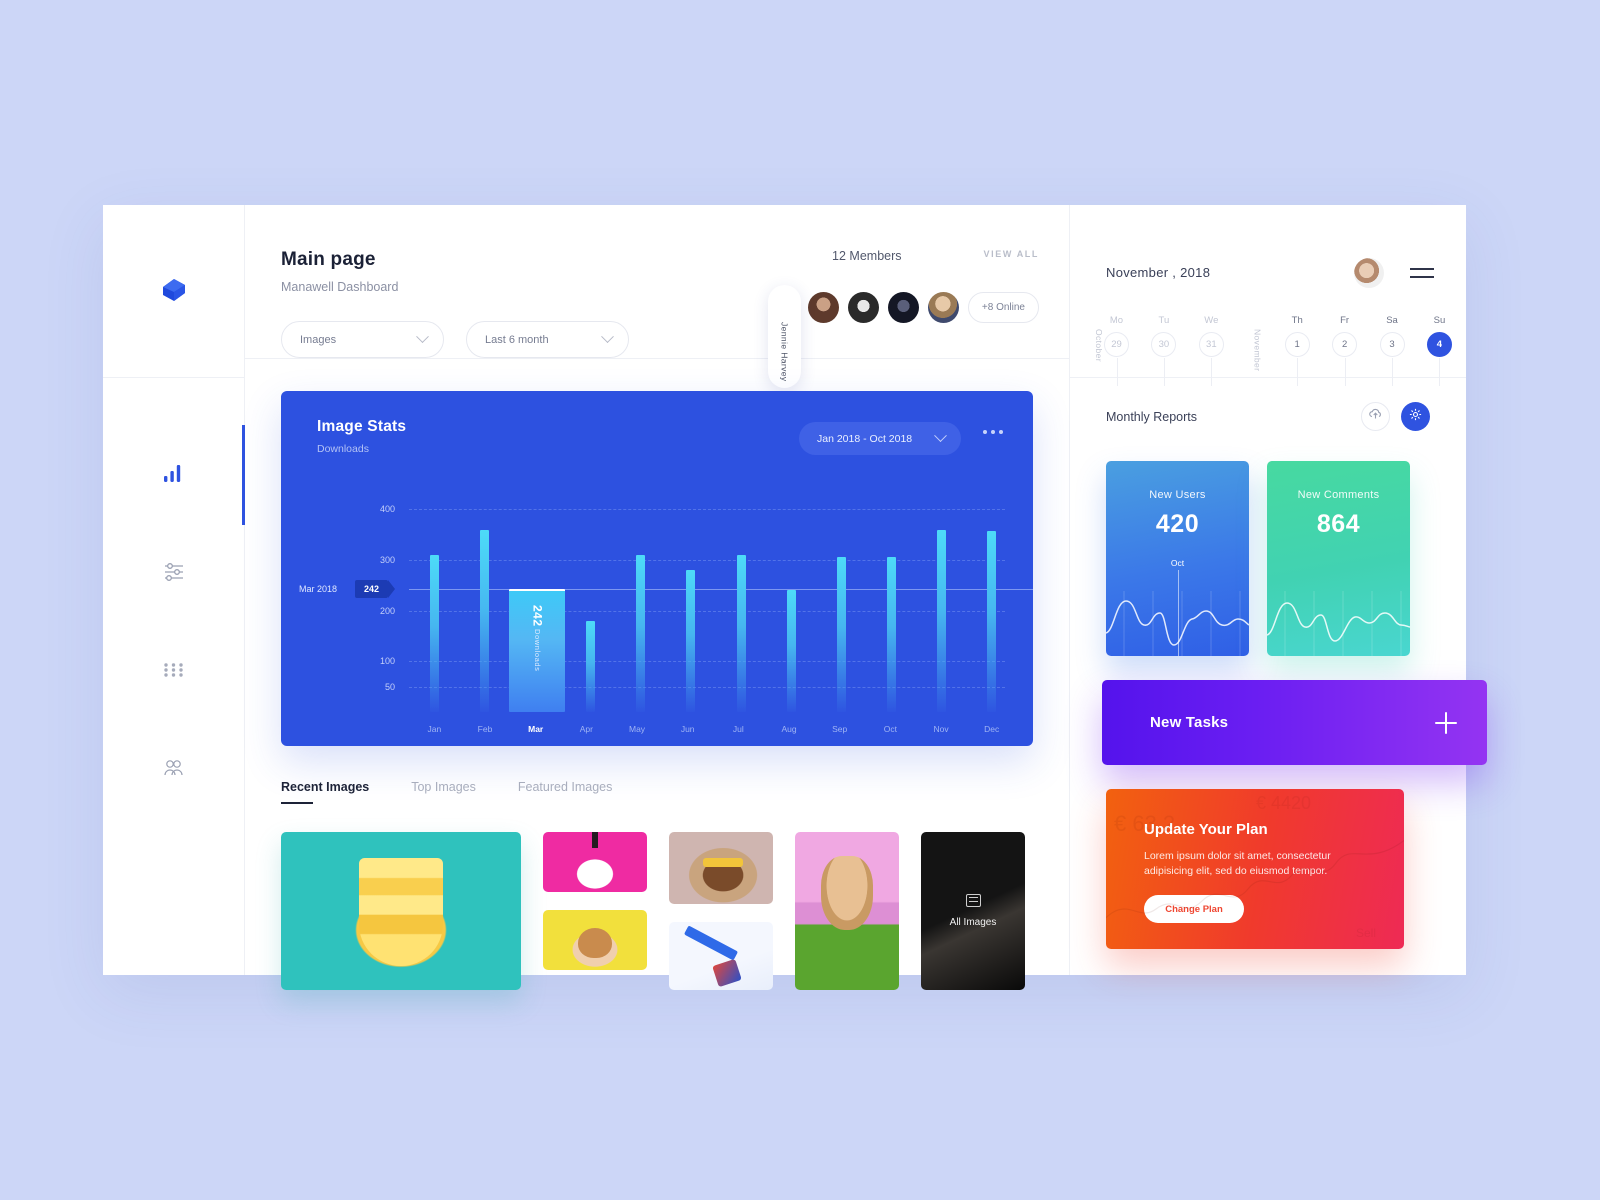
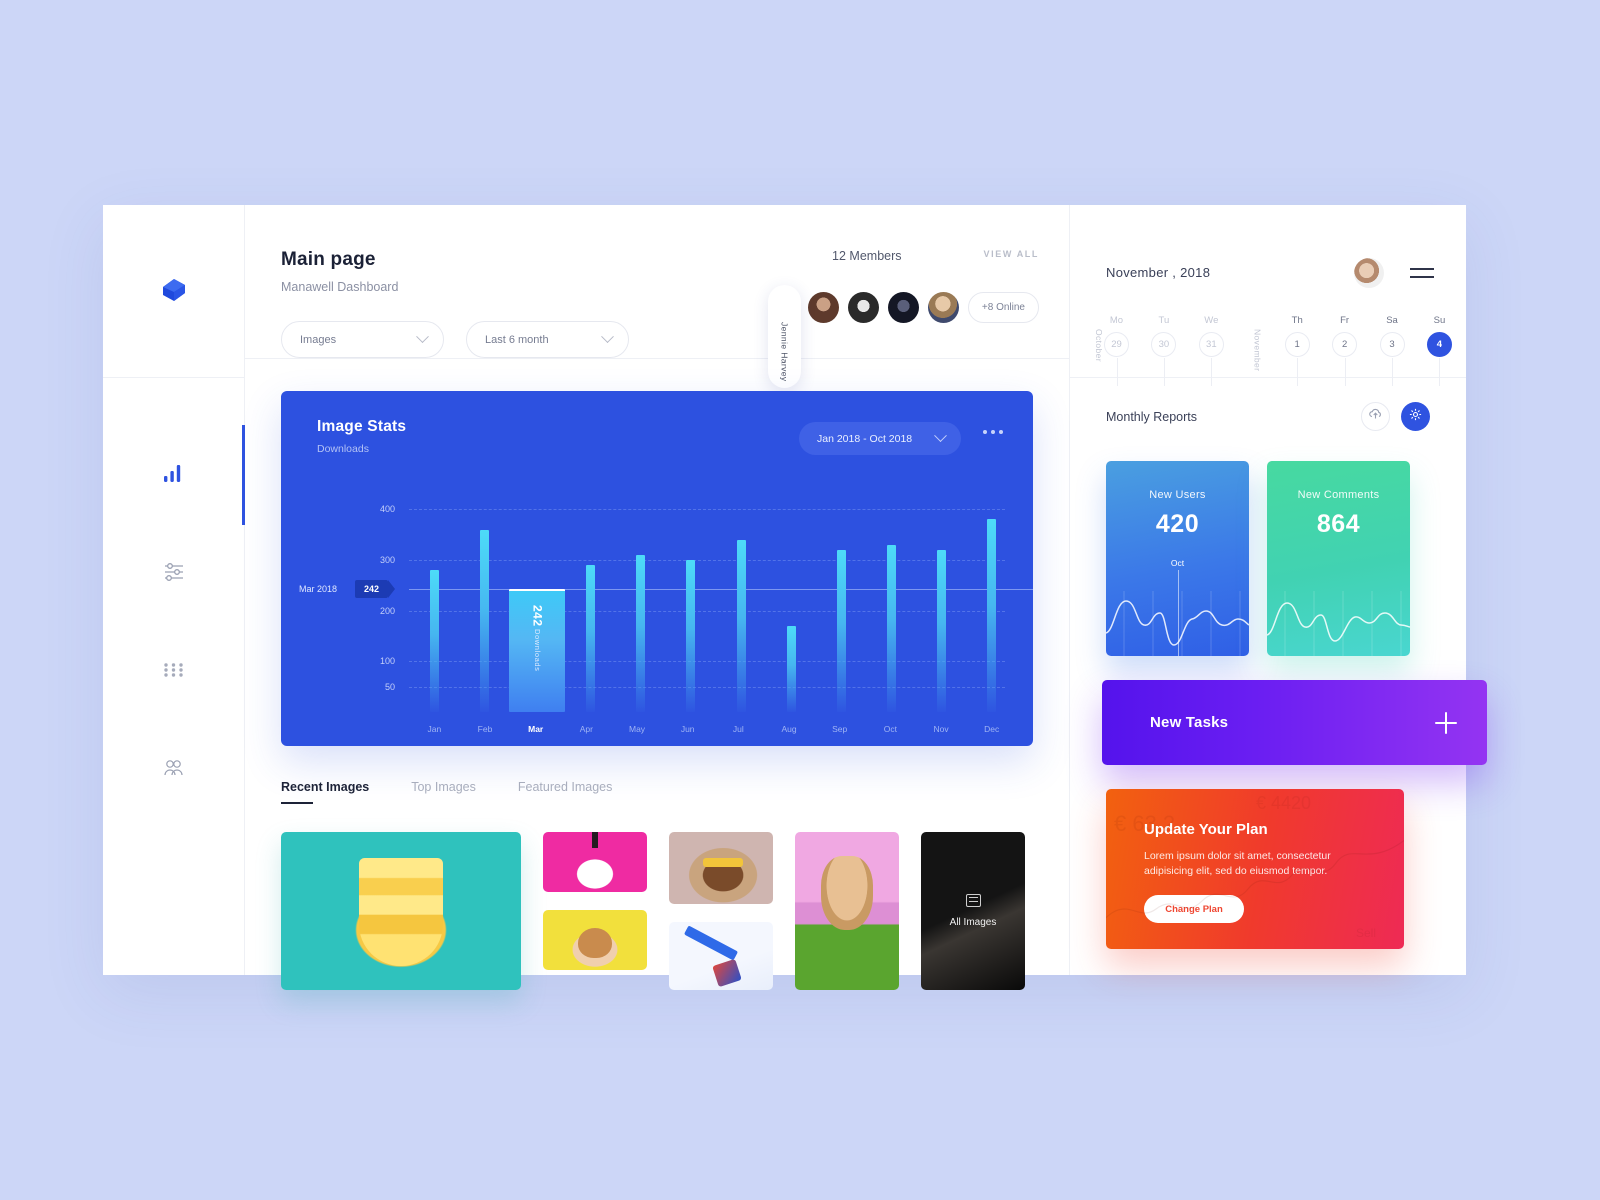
Jan: 310 -> 280
Apr: 180 -> 290
Jun: 280 -> 300
Jul: 310 -> 340
Aug: 240 -> 170
Sep: 300 -> 320
Oct: 300 -> 330
Nov: 360 -> 320
Dec: 360 -> 380
